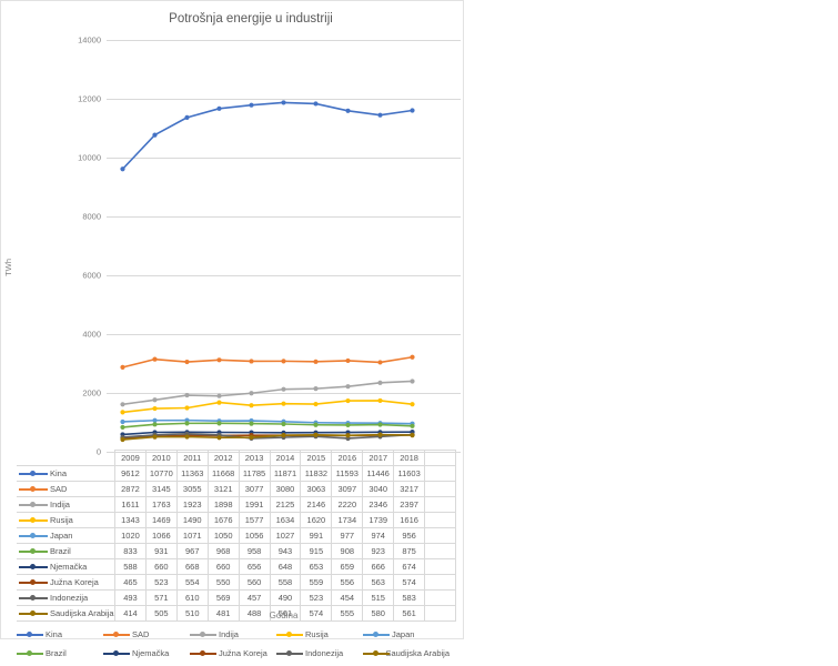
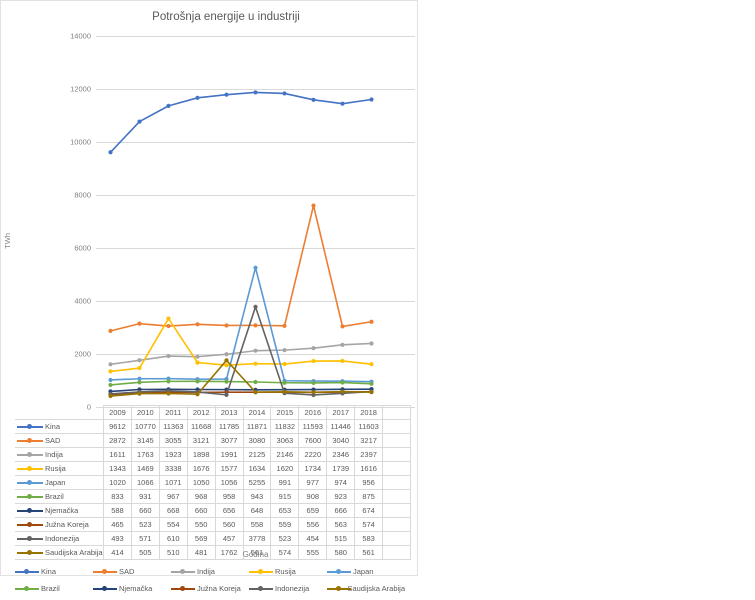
Rusija/2011: 1490 -> 3338
Saudijska Arabija/2013: 488 -> 1762
Japan/2014: 1027 -> 5255
Indonezija/2014: 490 -> 3778
SAD/2016: 3097 -> 7600
